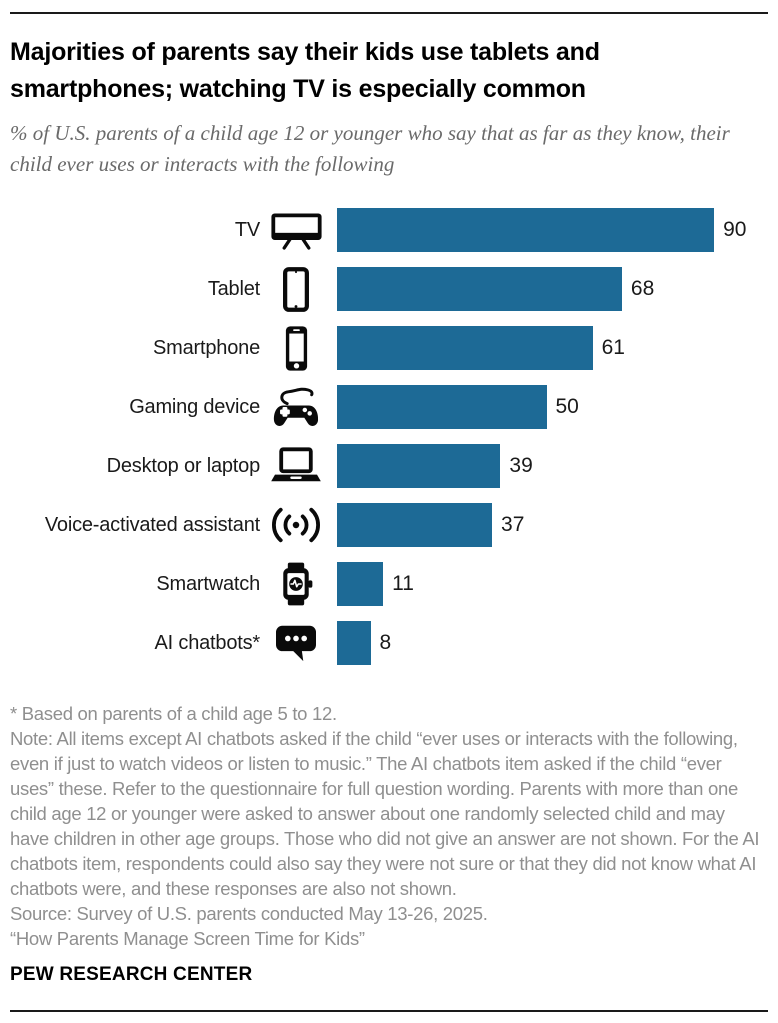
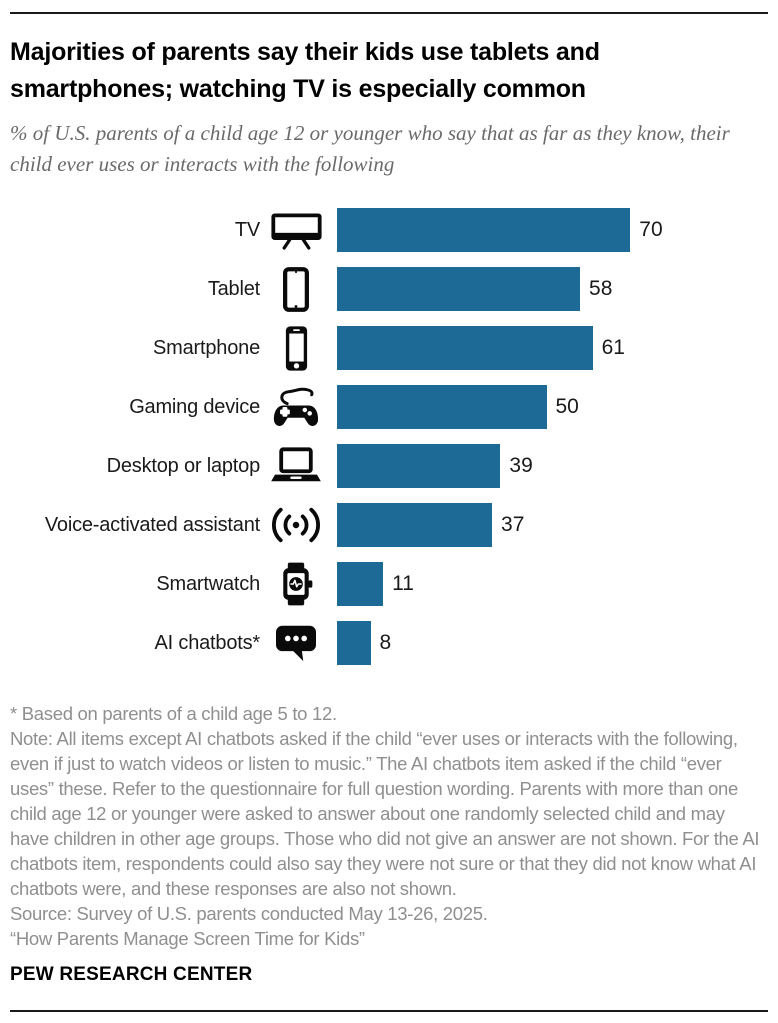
TV: 90 -> 70
Tablet: 68 -> 58
